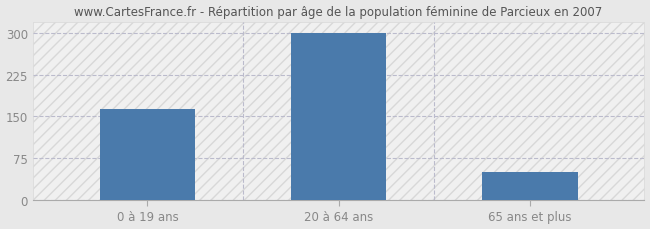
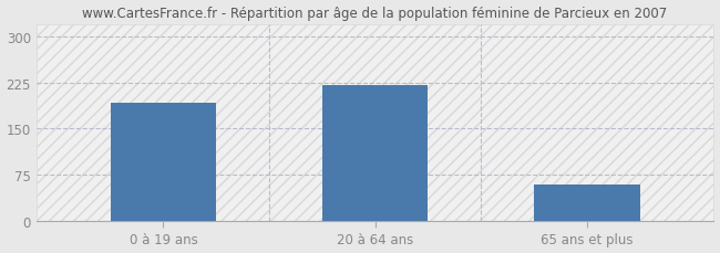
0 à 19 ans: 163 -> 192
20 à 64 ans: 300 -> 220
65 ans et plus: 50 -> 60
